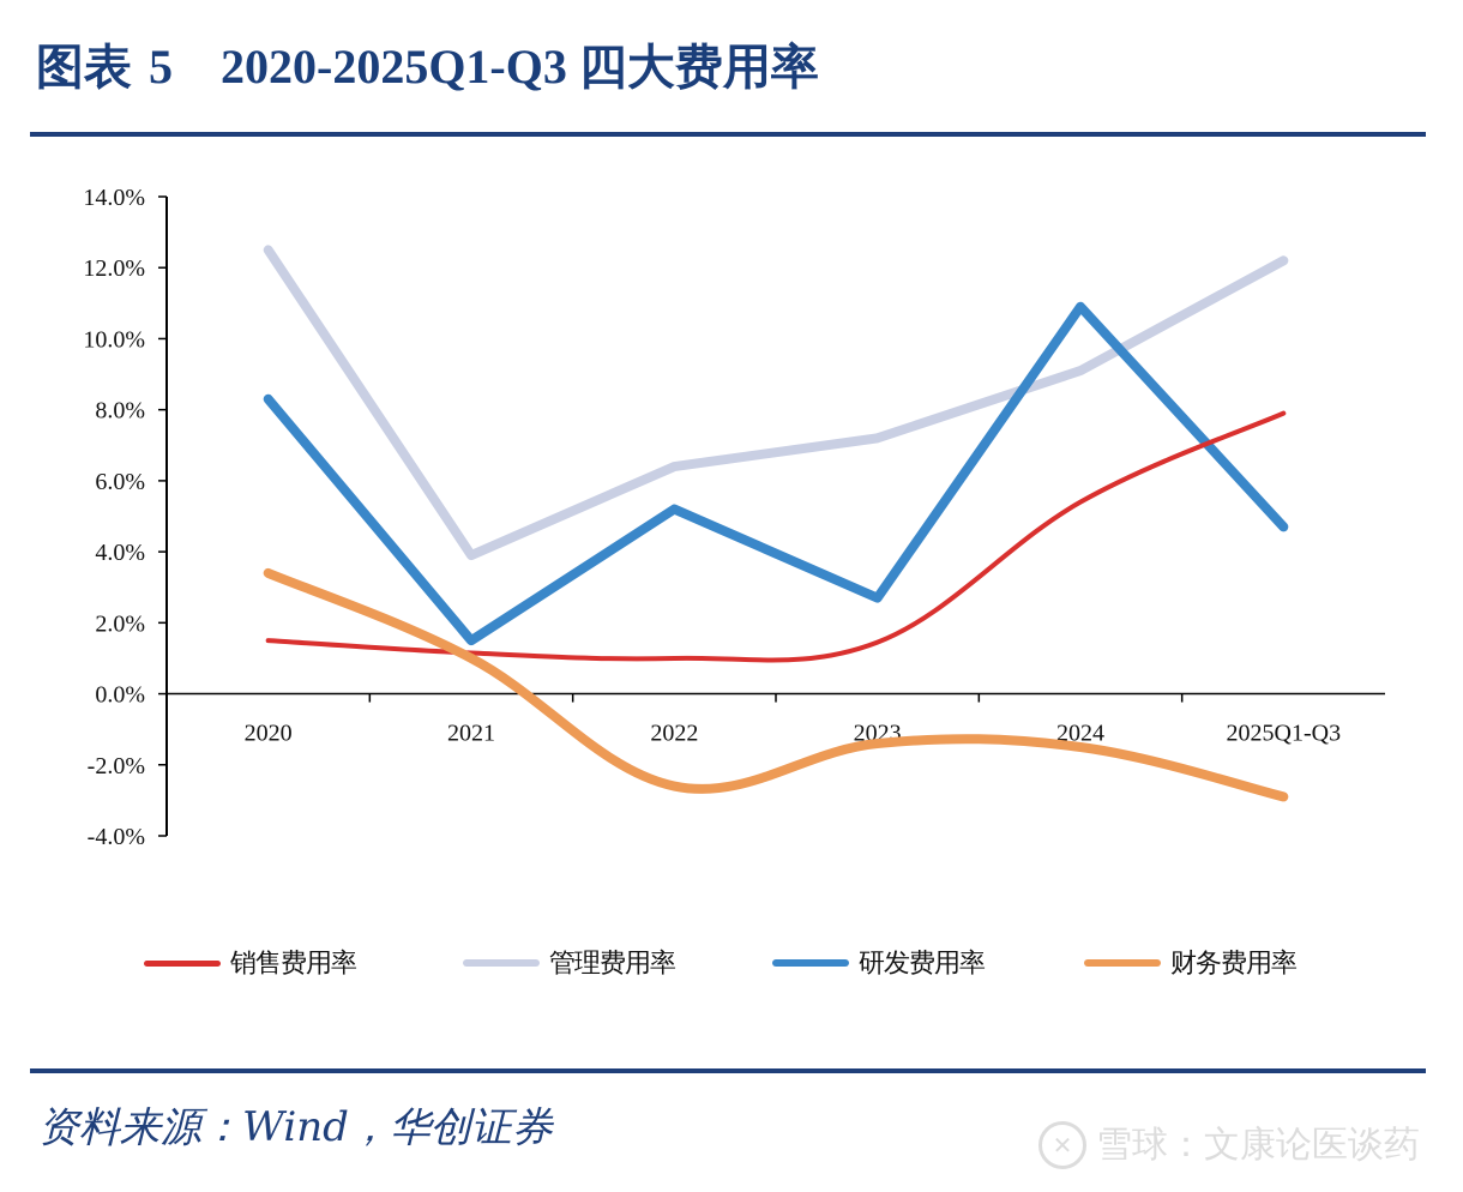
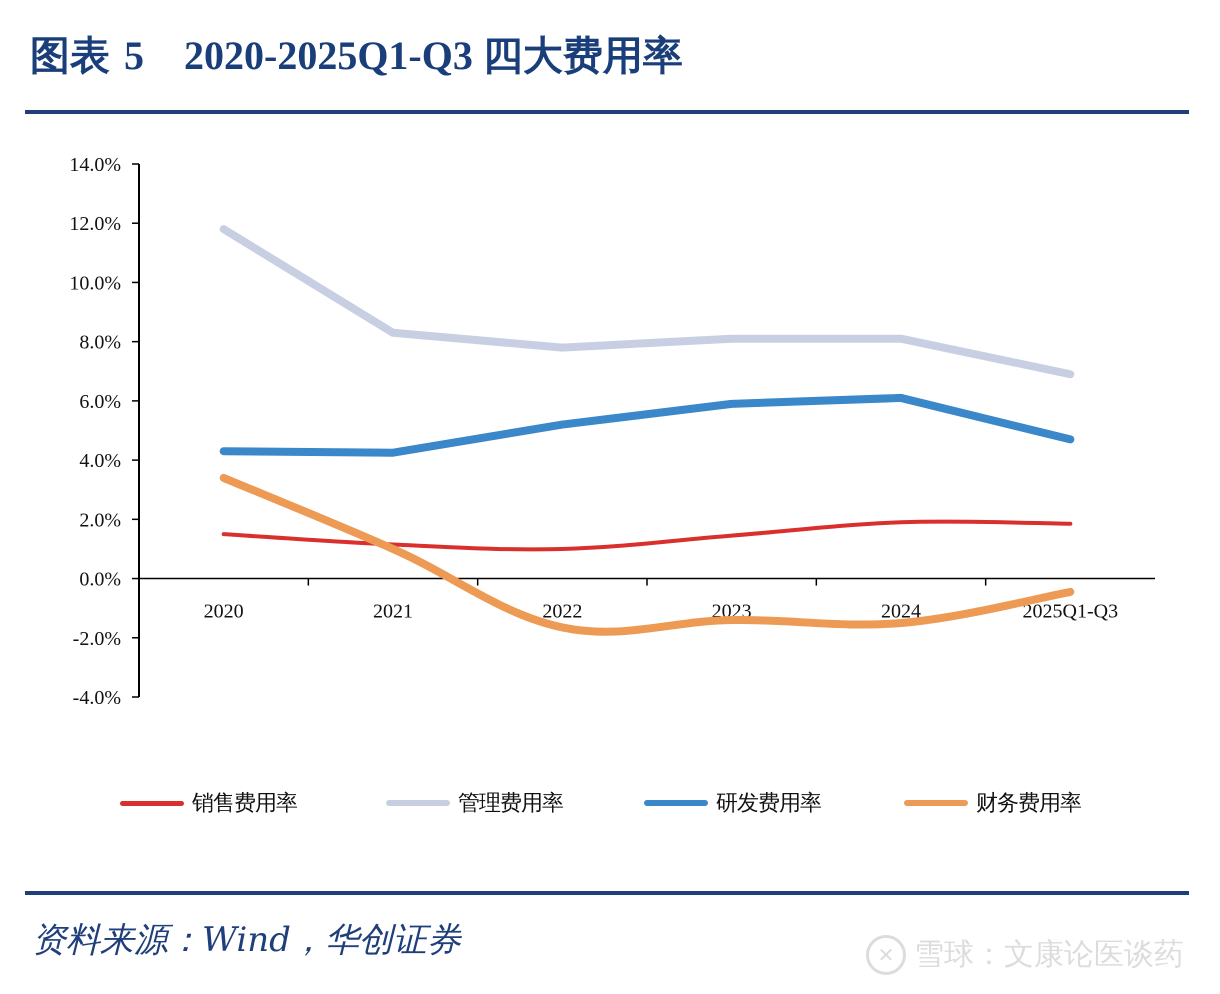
管理费用率/2020: 12.5% -> 11.8%
研发费用率/2020: 8.3% -> 4.3%
管理费用率/2021: 3.9% -> 8.3%
研发费用率/2021: 1.5% -> 4.2%
管理费用率/2022: 6.4% -> 7.8%
财务费用率/2022: -2.6% -> -1.6%
管理费用率/2023: 7.2% -> 8.1%
研发费用率/2023: 2.7% -> 5.9%
销售费用率/2024: 5.4% -> 1.9%
管理费用率/2024: 9.1% -> 8.1%
研发费用率/2024: 10.9% -> 6.1%
销售费用率/2025Q1-Q3: 7.9% -> 1.9%
管理费用率/2025Q1-Q3: 12.2% -> 6.9%
财务费用率/2025Q1-Q3: -2.9% -> -0.5%
